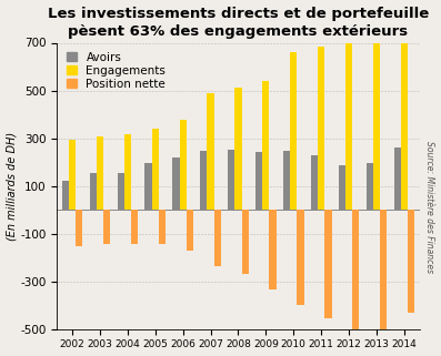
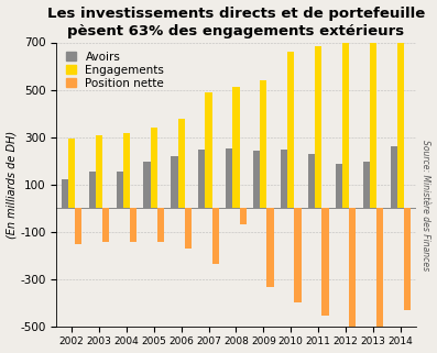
Position nette/2008: -270 -> -70
